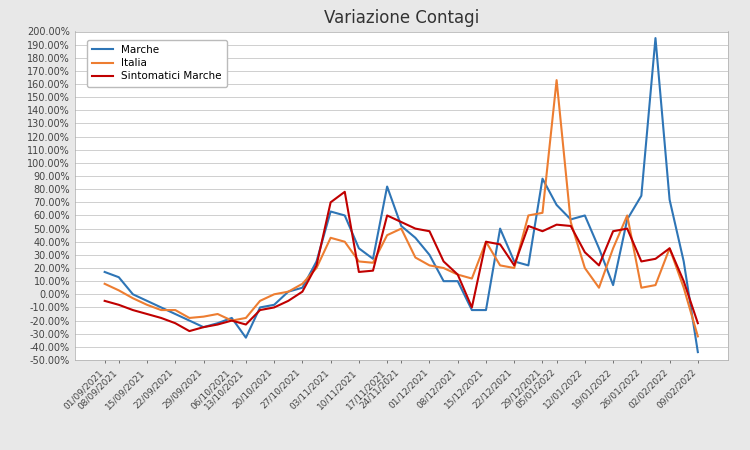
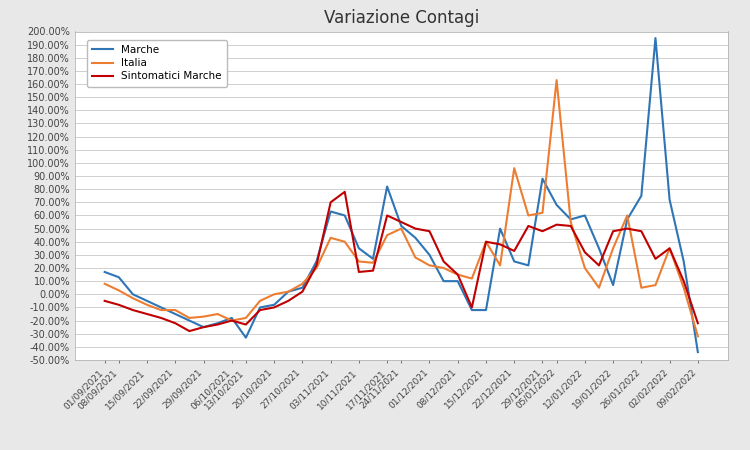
Italia/22/12/2021: 20% -> 96%
Sintomatici Marche/22/12/2021: 22% -> 33%
Sintomatici Marche/26/01/2022: 25% -> 48%
